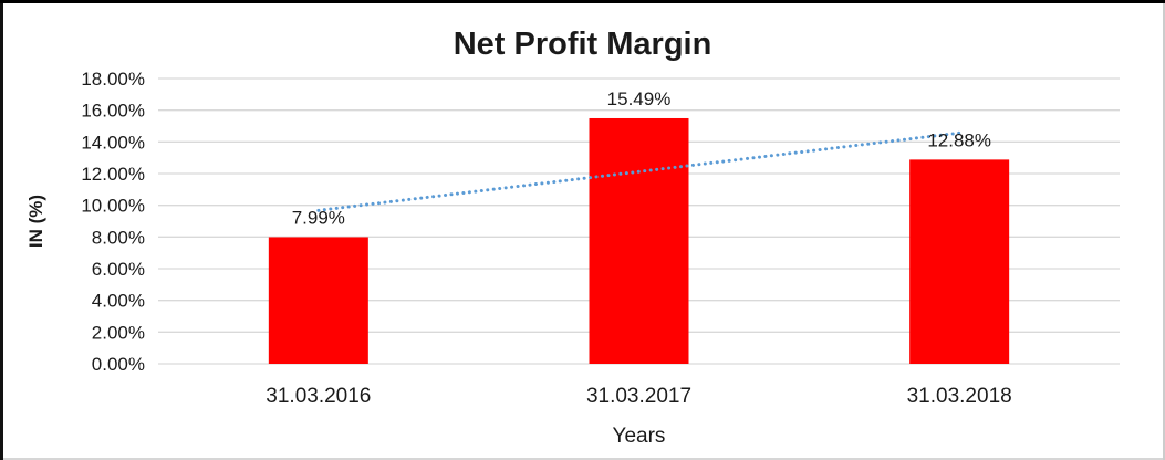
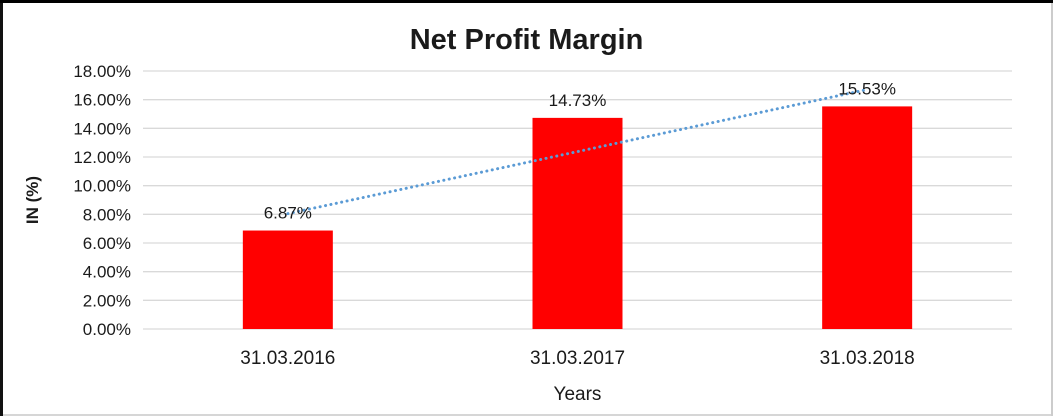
31.03.2016: 7.99% -> 6.87%
31.03.2017: 15.49% -> 14.73%
31.03.2018: 12.88% -> 15.53%
